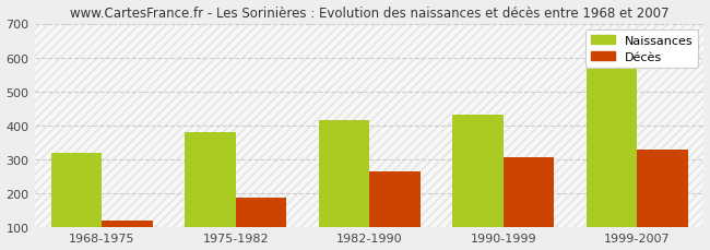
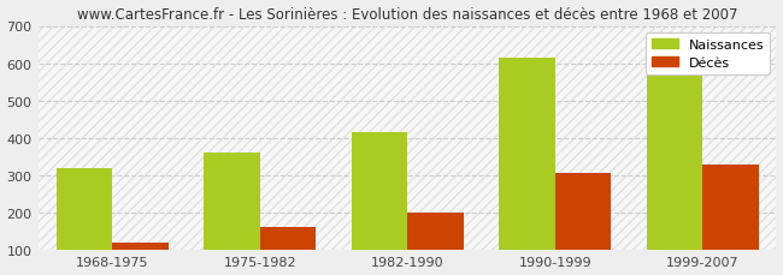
Naissances/1975-1982: 380 -> 360
Décès/1975-1982: 185 -> 160
Décès/1982-1990: 265 -> 200
Naissances/1990-1999: 430 -> 615
